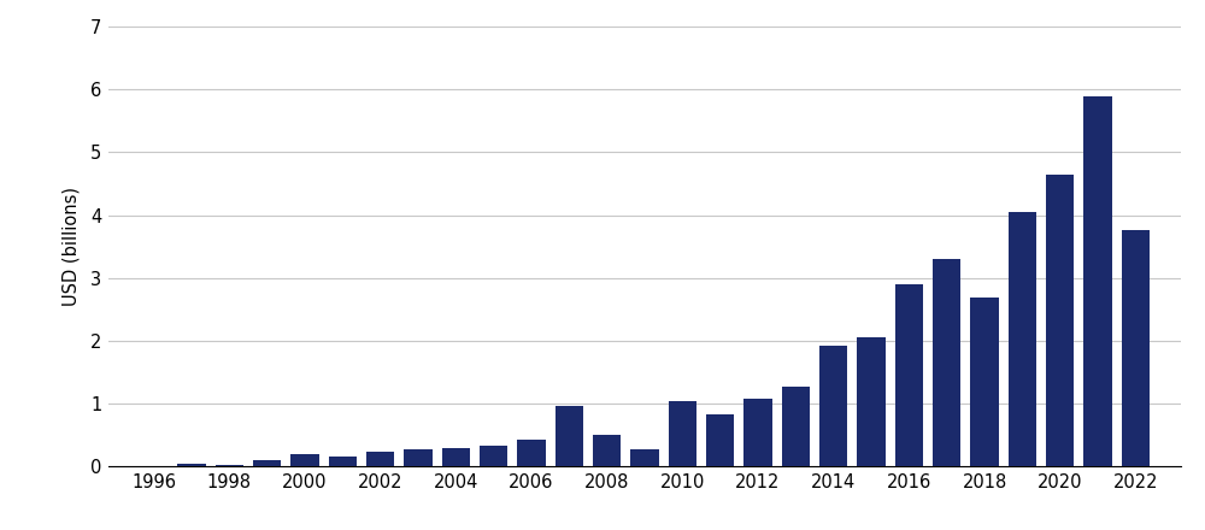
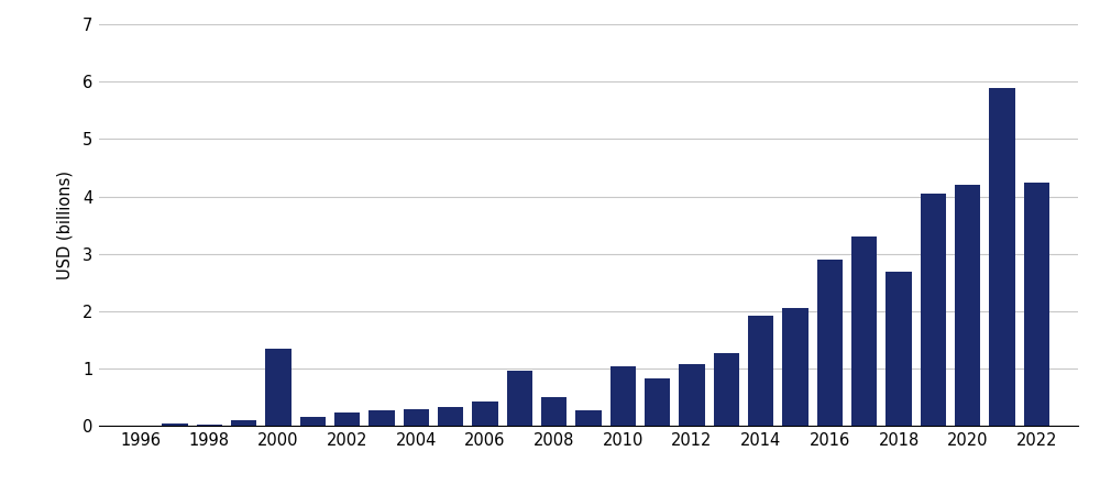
2000: 0.20 -> 1.34
2020: 4.65 -> 4.20
2022: 3.77 -> 4.24
